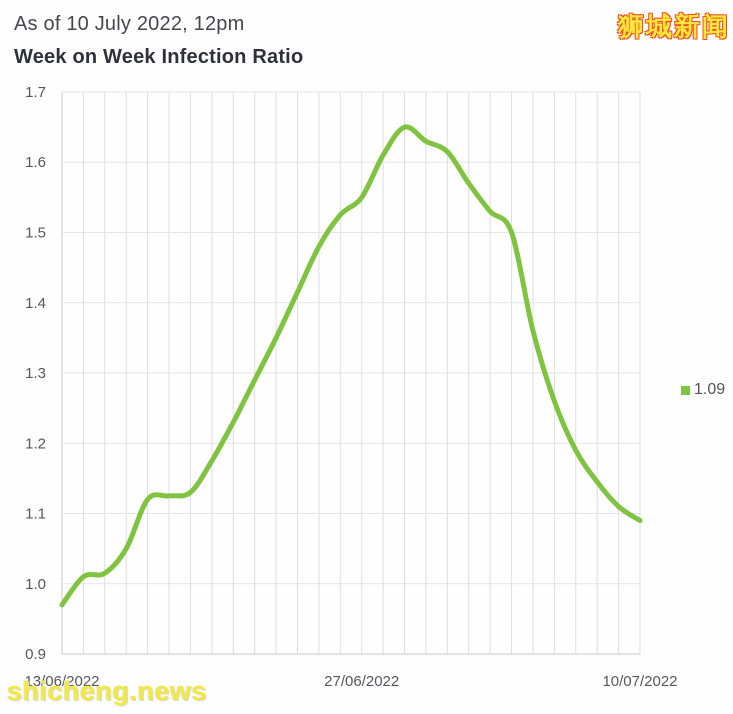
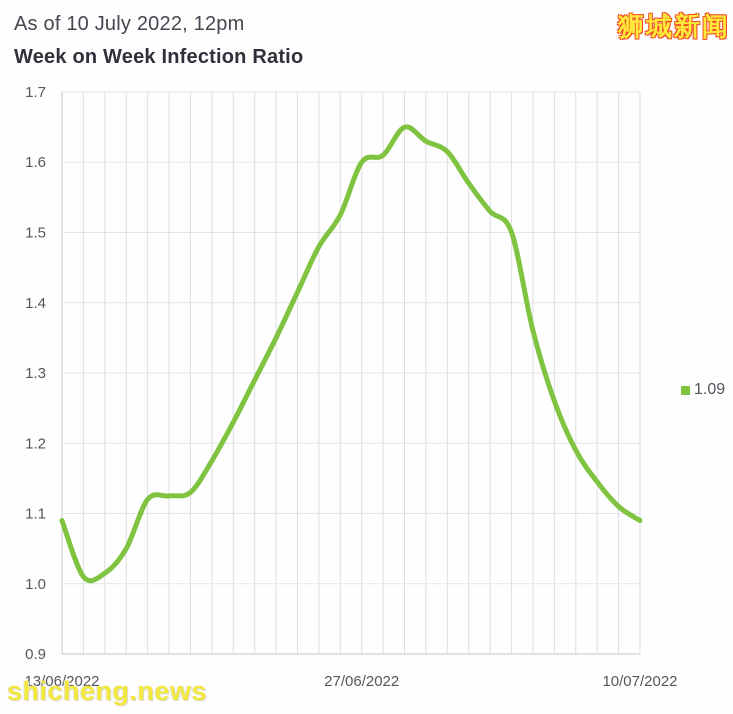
13/06/2022: 0.97 -> 1.09
27/06/2022: 1.55 -> 1.60
